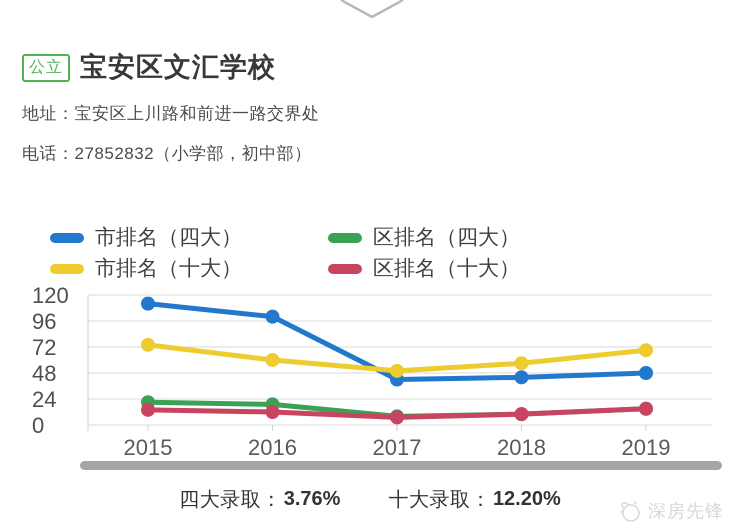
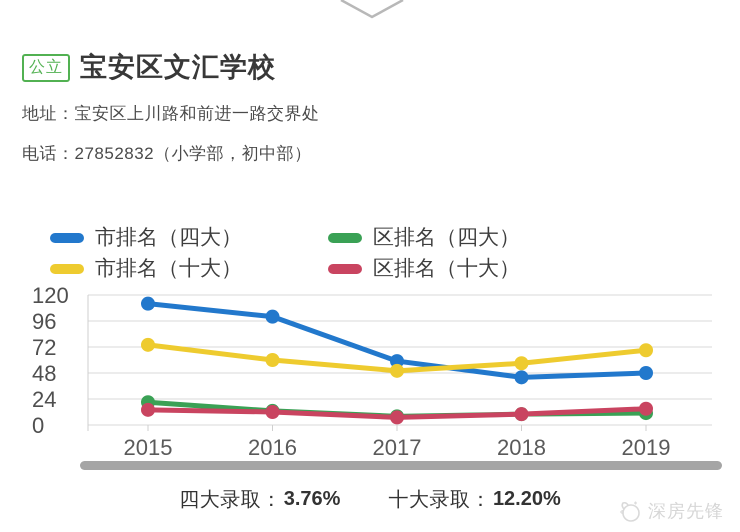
区排名（四大）/2016: 19 -> 13
市排名（四大）/2017: 42 -> 59
区排名（四大）/2019: 15 -> 11
